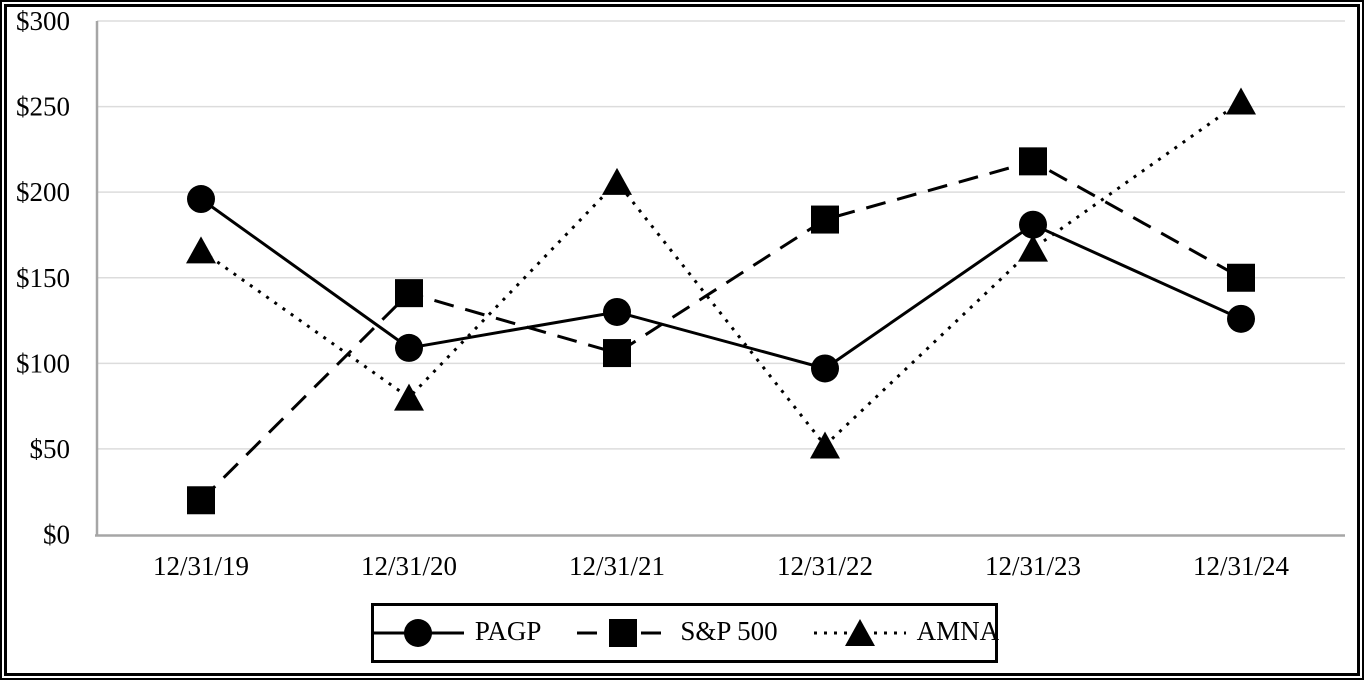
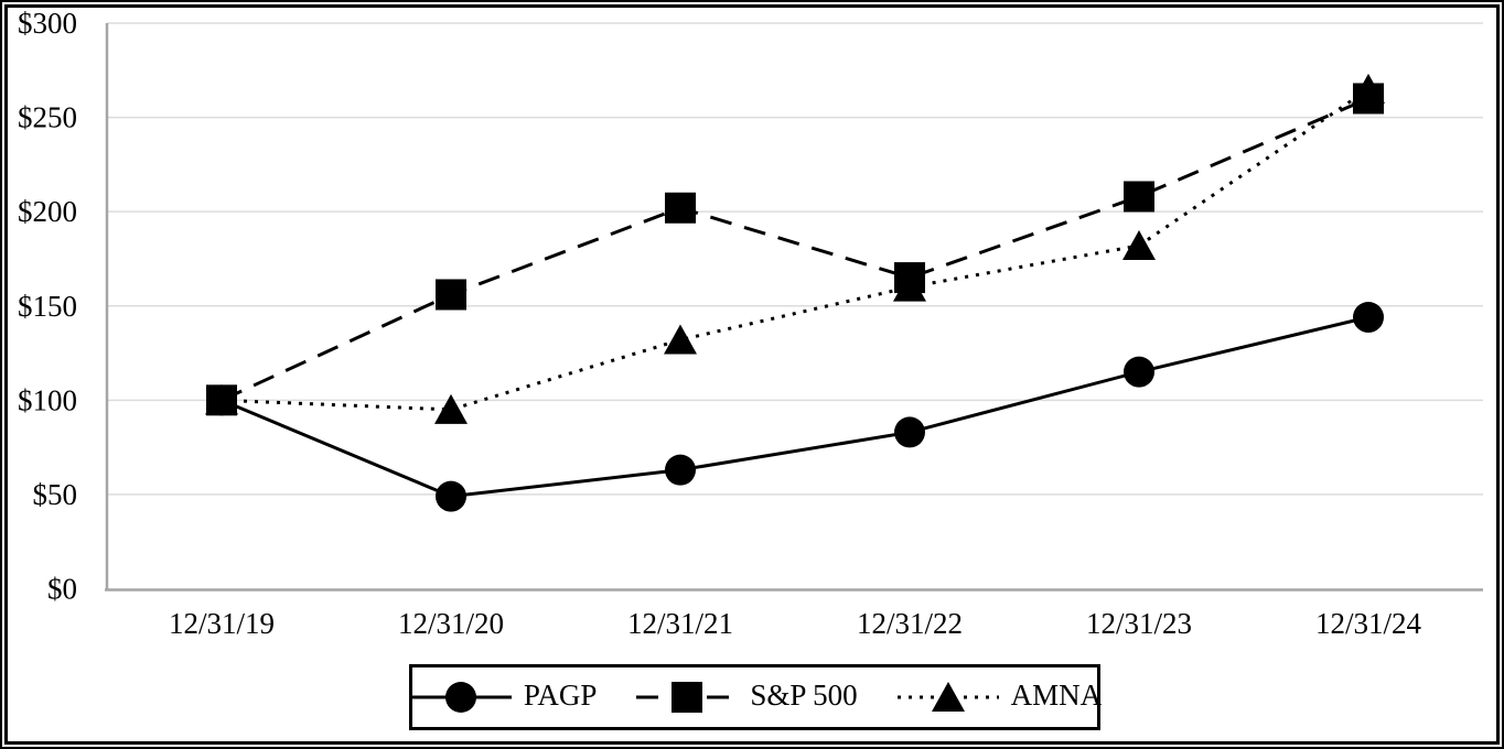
PAGP/12/31/19: $196 -> $100
S&P 500/12/31/19: $20 -> $100
AMNA/12/31/19: $166 -> $100
PAGP/12/31/20: $109 -> $49
S&P 500/12/31/20: $141 -> $156
AMNA/12/31/20: $80 -> $95
PAGP/12/31/21: $130 -> $63
S&P 500/12/31/21: $106 -> $202
AMNA/12/31/21: $206 -> $132
PAGP/12/31/22: $97 -> $83
S&P 500/12/31/22: $184 -> $165
AMNA/12/31/22: $52 -> $160
PAGP/12/31/23: $181 -> $115
S&P 500/12/31/23: $218 -> $208
AMNA/12/31/23: $167 -> $182
PAGP/12/31/24: $126 -> $144
S&P 500/12/31/24: $150 -> $260
AMNA/12/31/24: $253 -> $265
